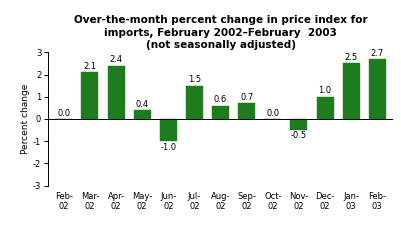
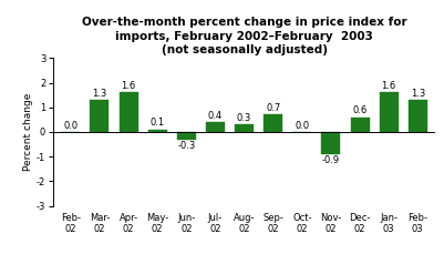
Mar- 02: 2.1 -> 1.3
Apr- 02: 2.4 -> 1.6
May- 02: 0.4 -> 0.1
Jun- 02: -1.0 -> -0.3
Jul- 02: 1.5 -> 0.4
Aug- 02: 0.6 -> 0.3
Nov- 02: -0.5 -> -0.9
Dec- 02: 1.0 -> 0.6
Jan- 03: 2.5 -> 1.6
Feb- 03: 2.7 -> 1.3
